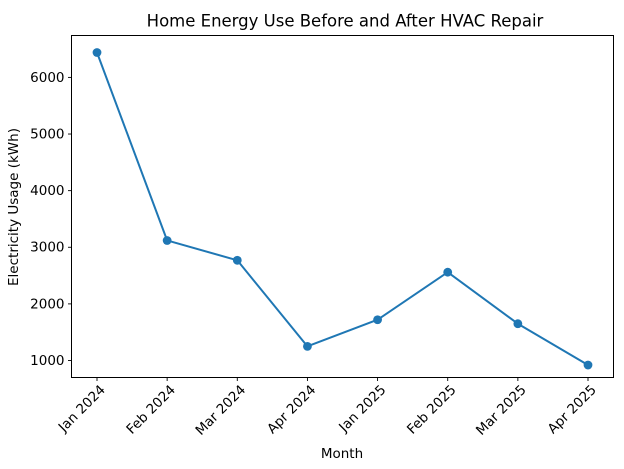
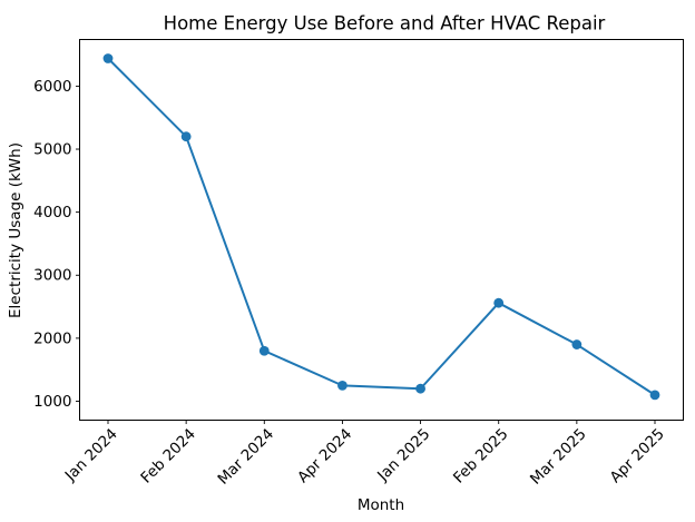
Feb 2024: 3100 -> 5200
Mar 2024: 2800 -> 1800
Jan 2025: 1700 -> 1200
Mar 2025: 1600 -> 1900
Apr 2025: 900 -> 1100
